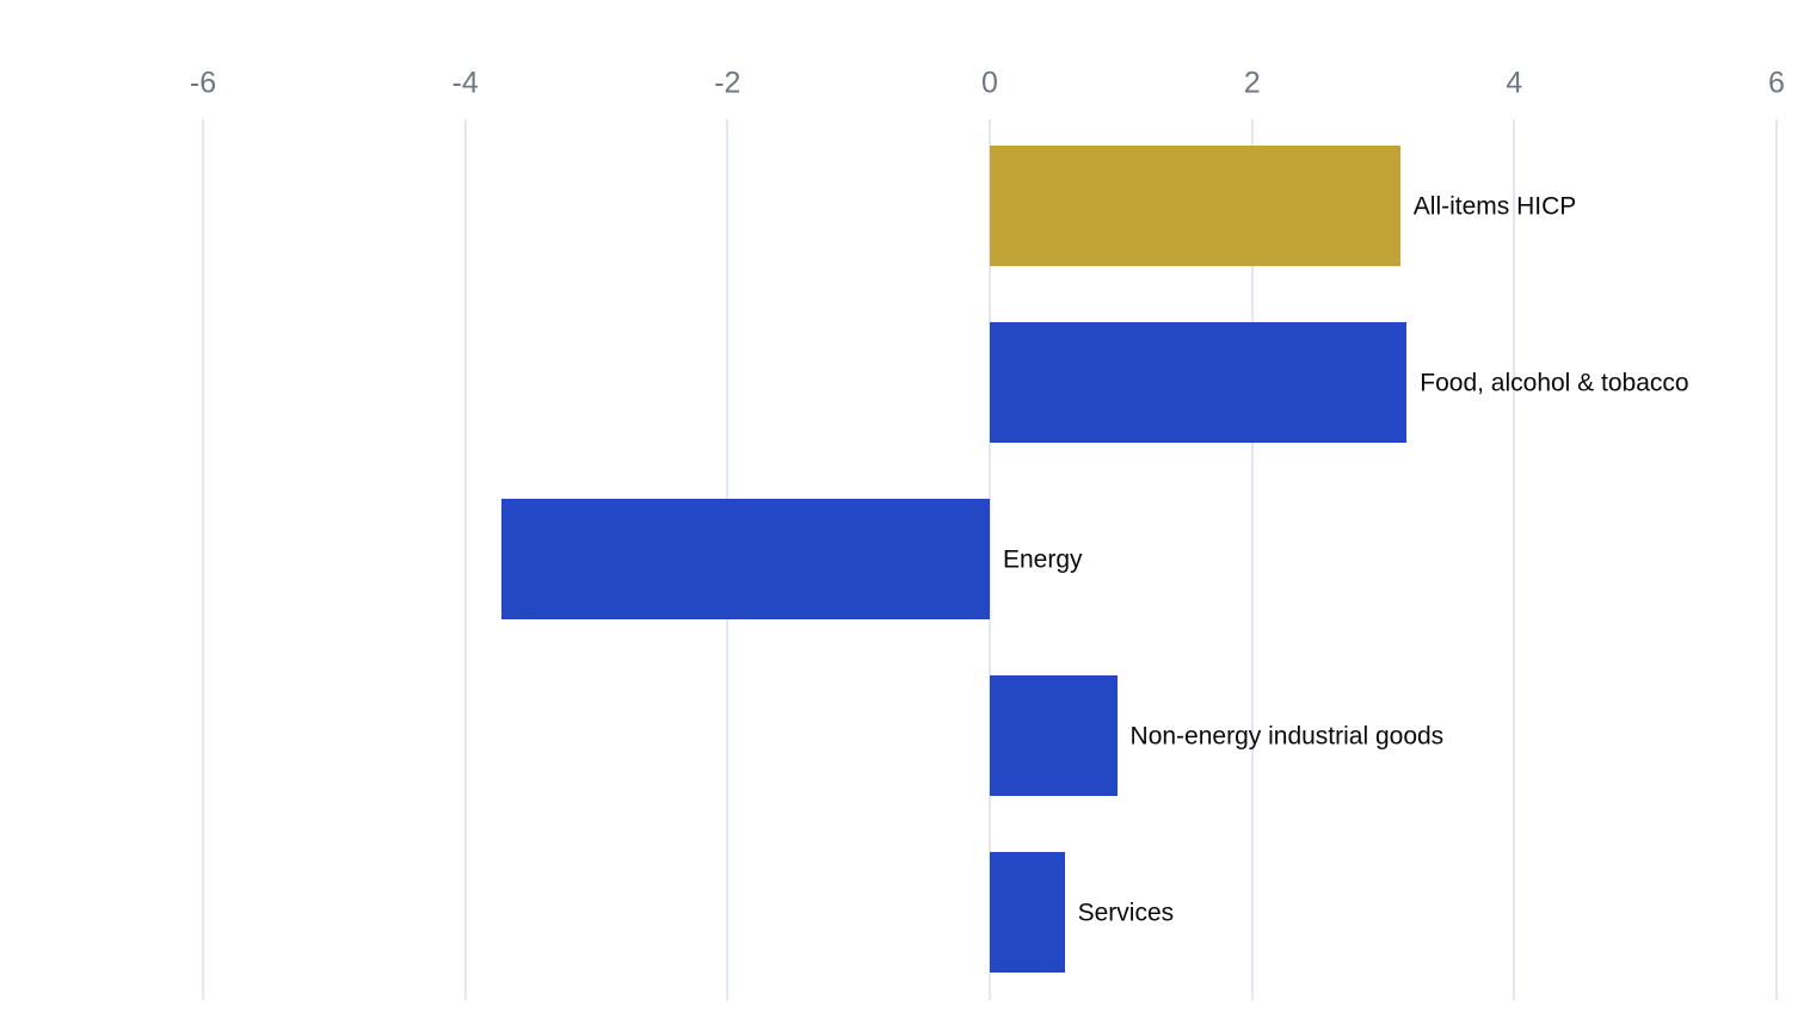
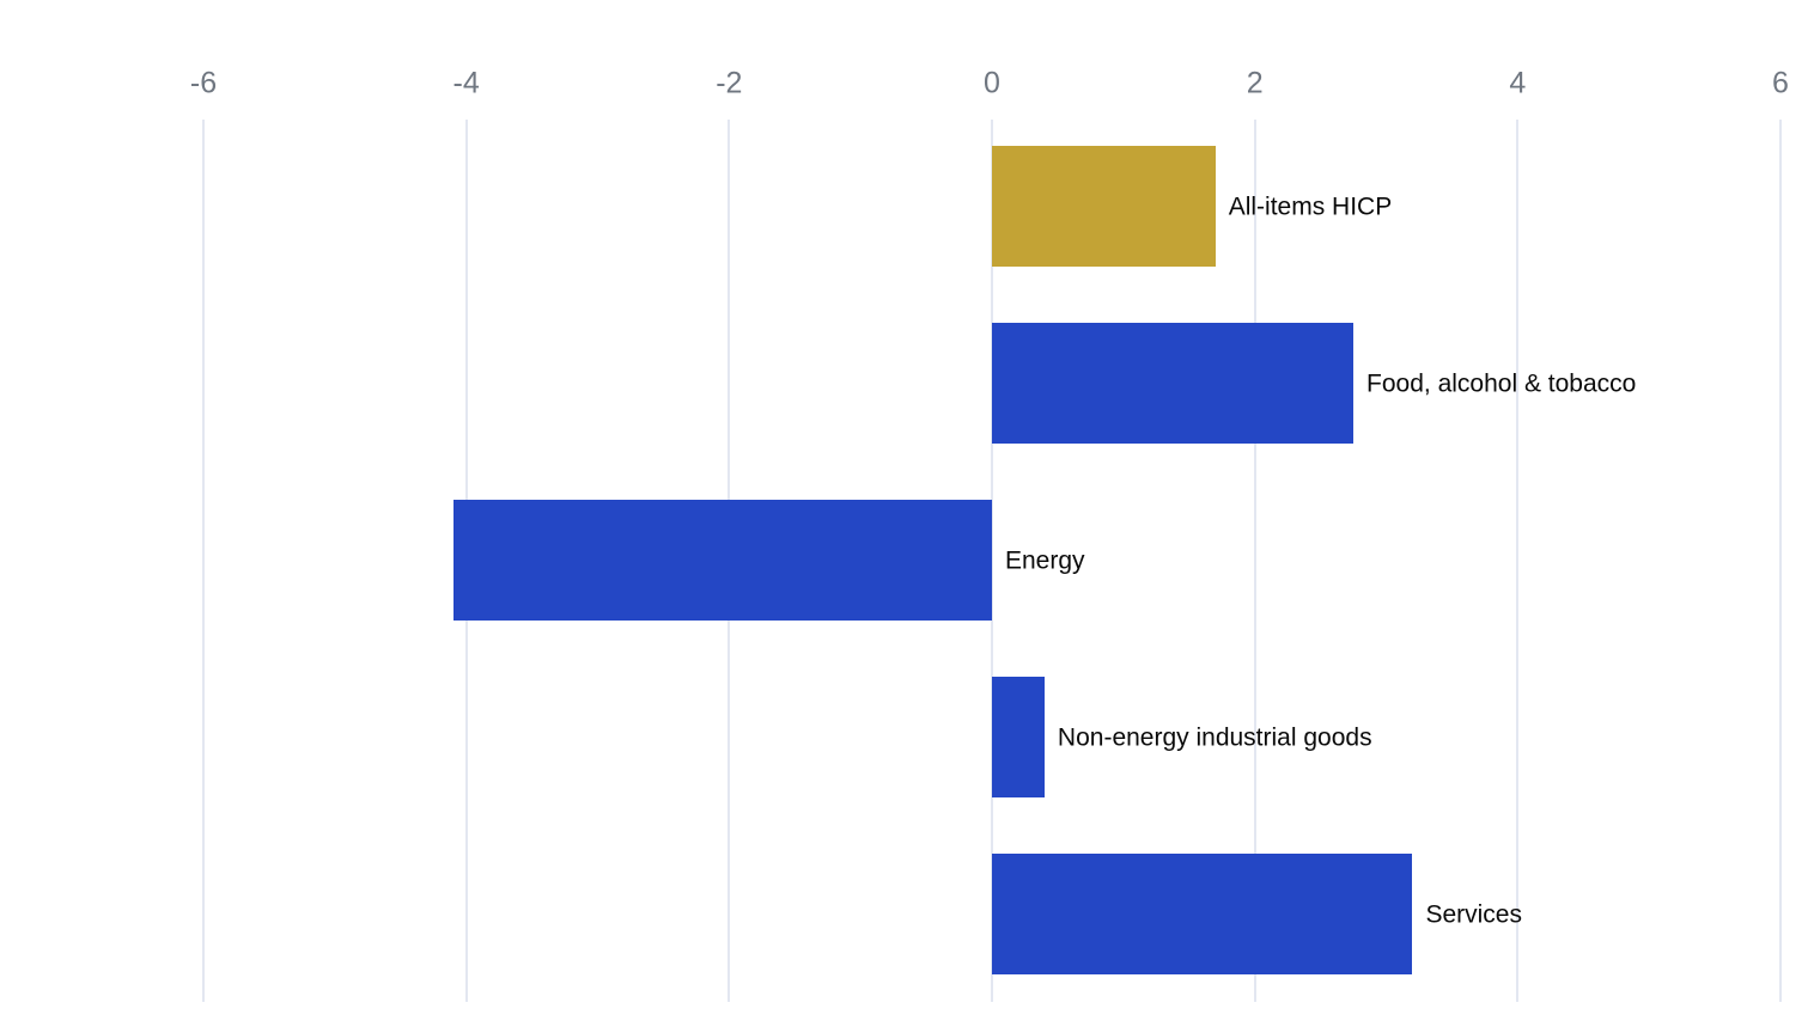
All-items HICP: 3.13 -> 1.70
Food, alcohol & tobacco: 3.18 -> 2.75
Energy: -3.72 -> -4.10
Non-energy industrial goods: 0.97 -> 0.40
Services: 0.57 -> 3.20
